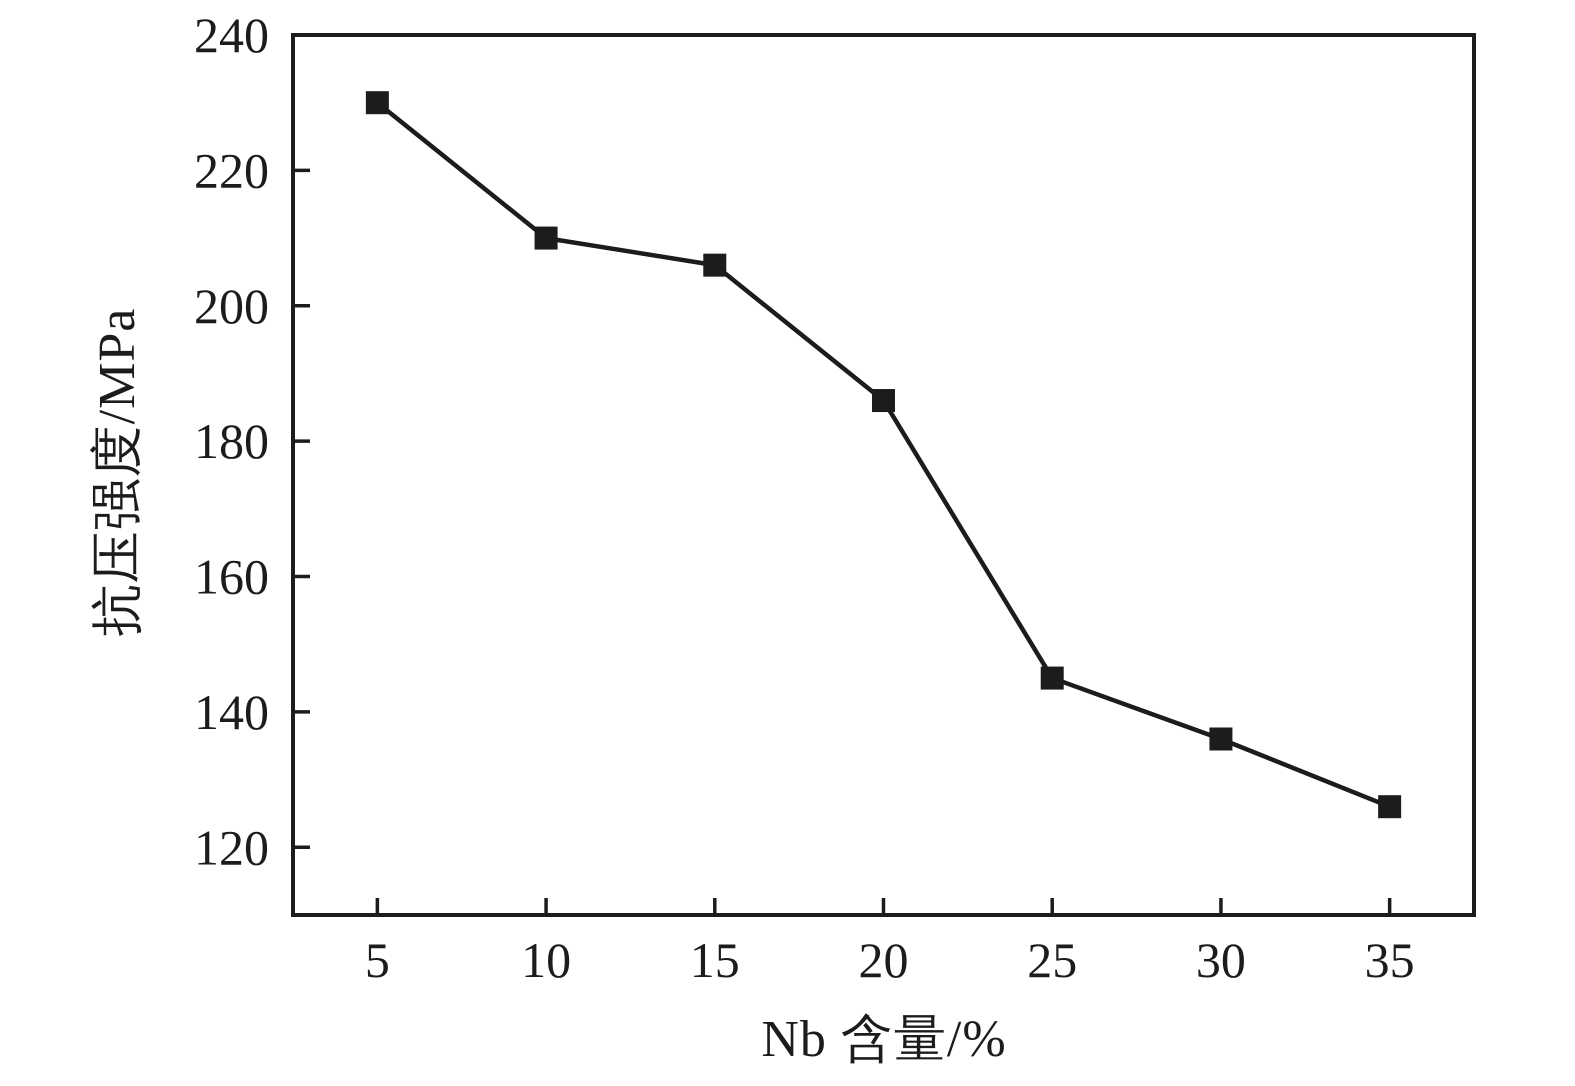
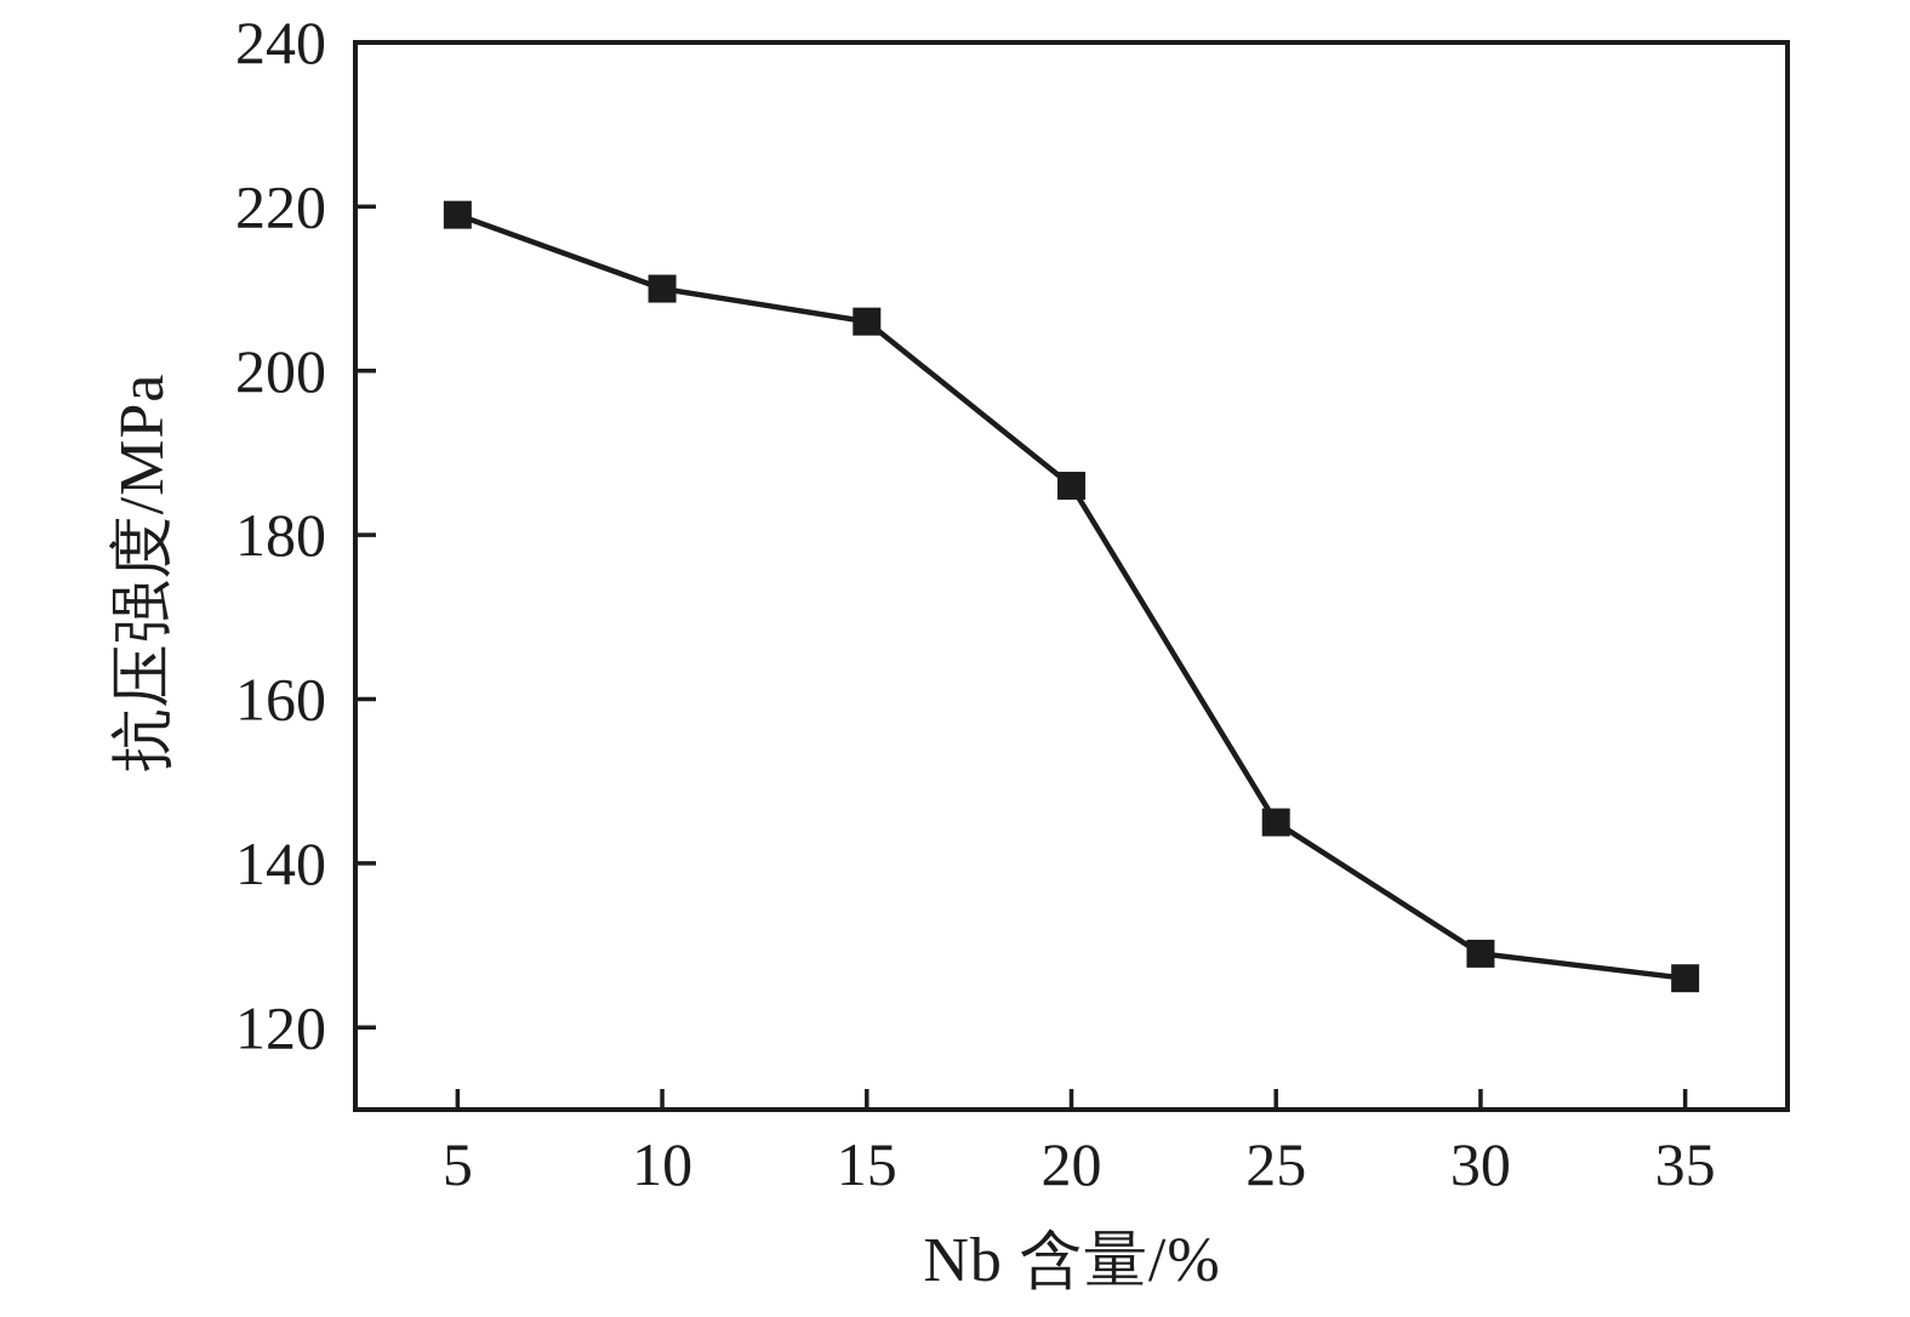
5: 230 -> 219
30: 136 -> 129
